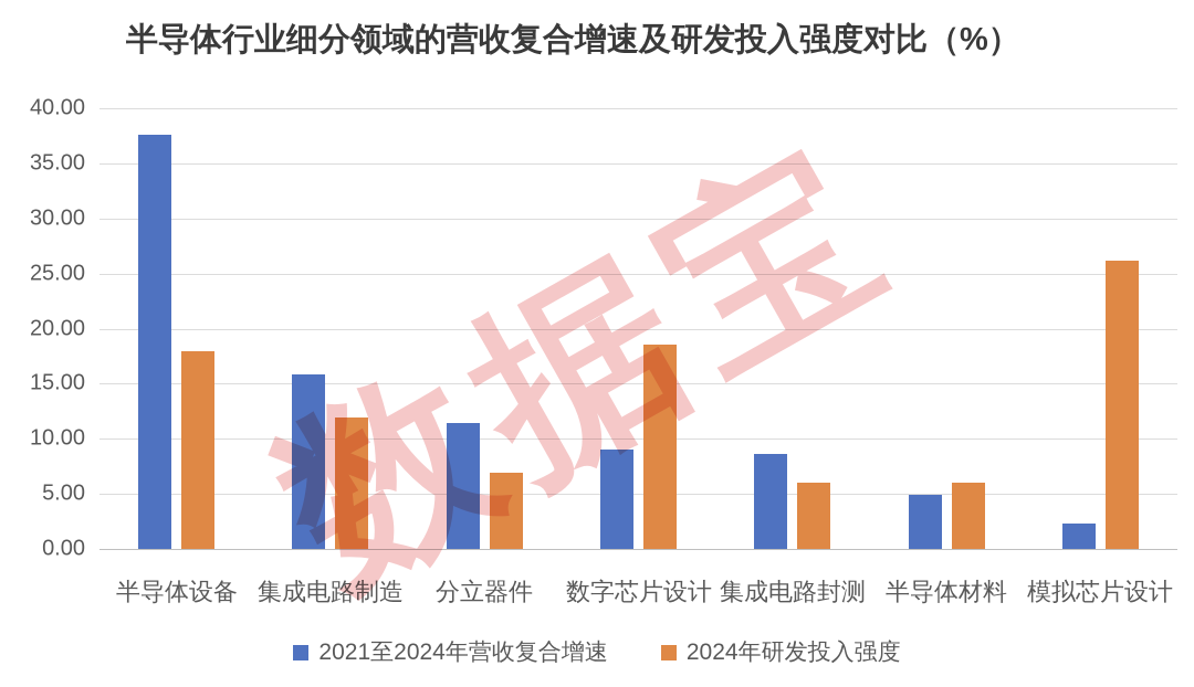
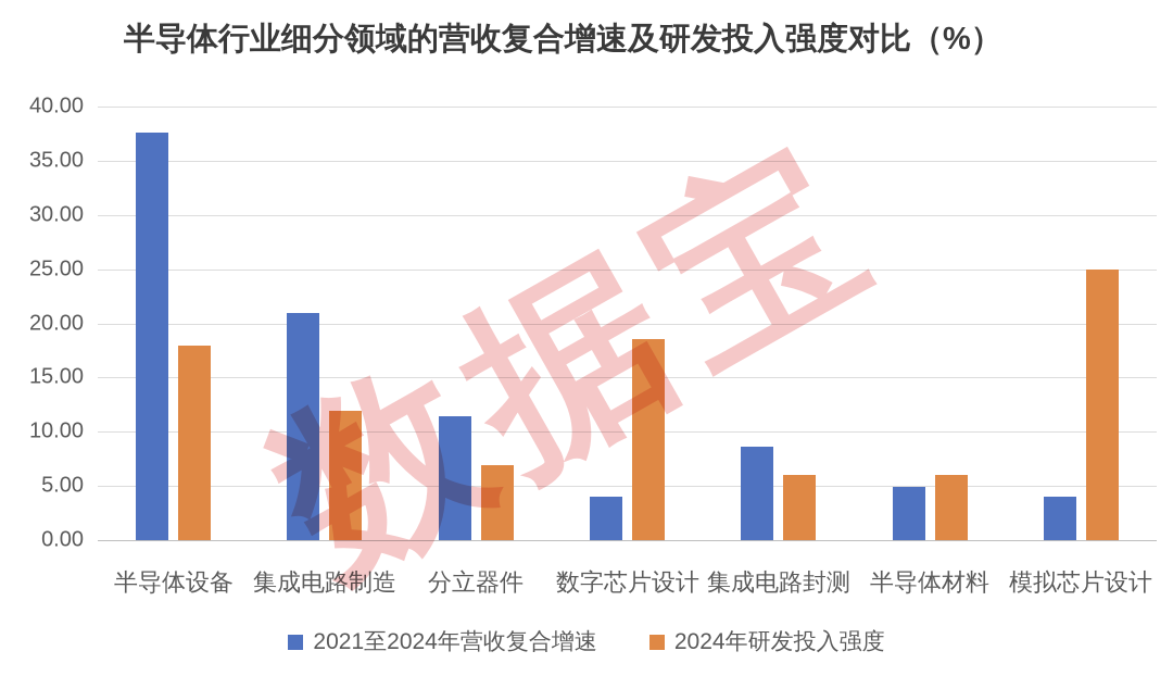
2021至2024年营收复合增速/集成电路制造: 16 -> 21
2021至2024年营收复合增速/数字芯片设计: 9 -> 4
2021至2024年营收复合增速/模拟芯片设计: 2 -> 4
2024年研发投入强度/模拟芯片设计: 26 -> 25
